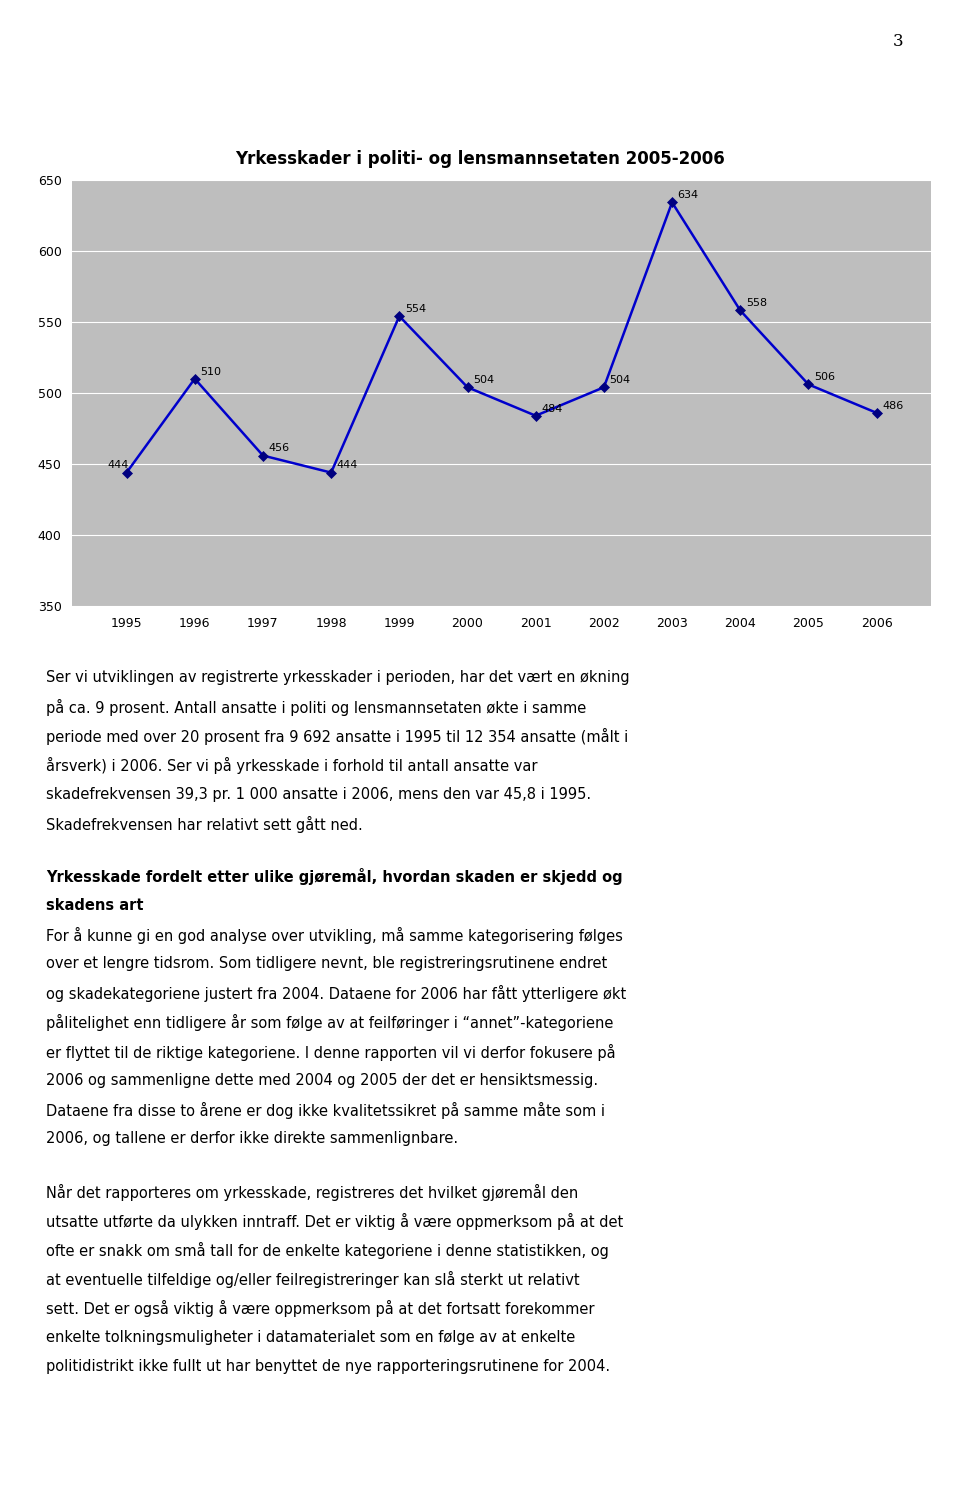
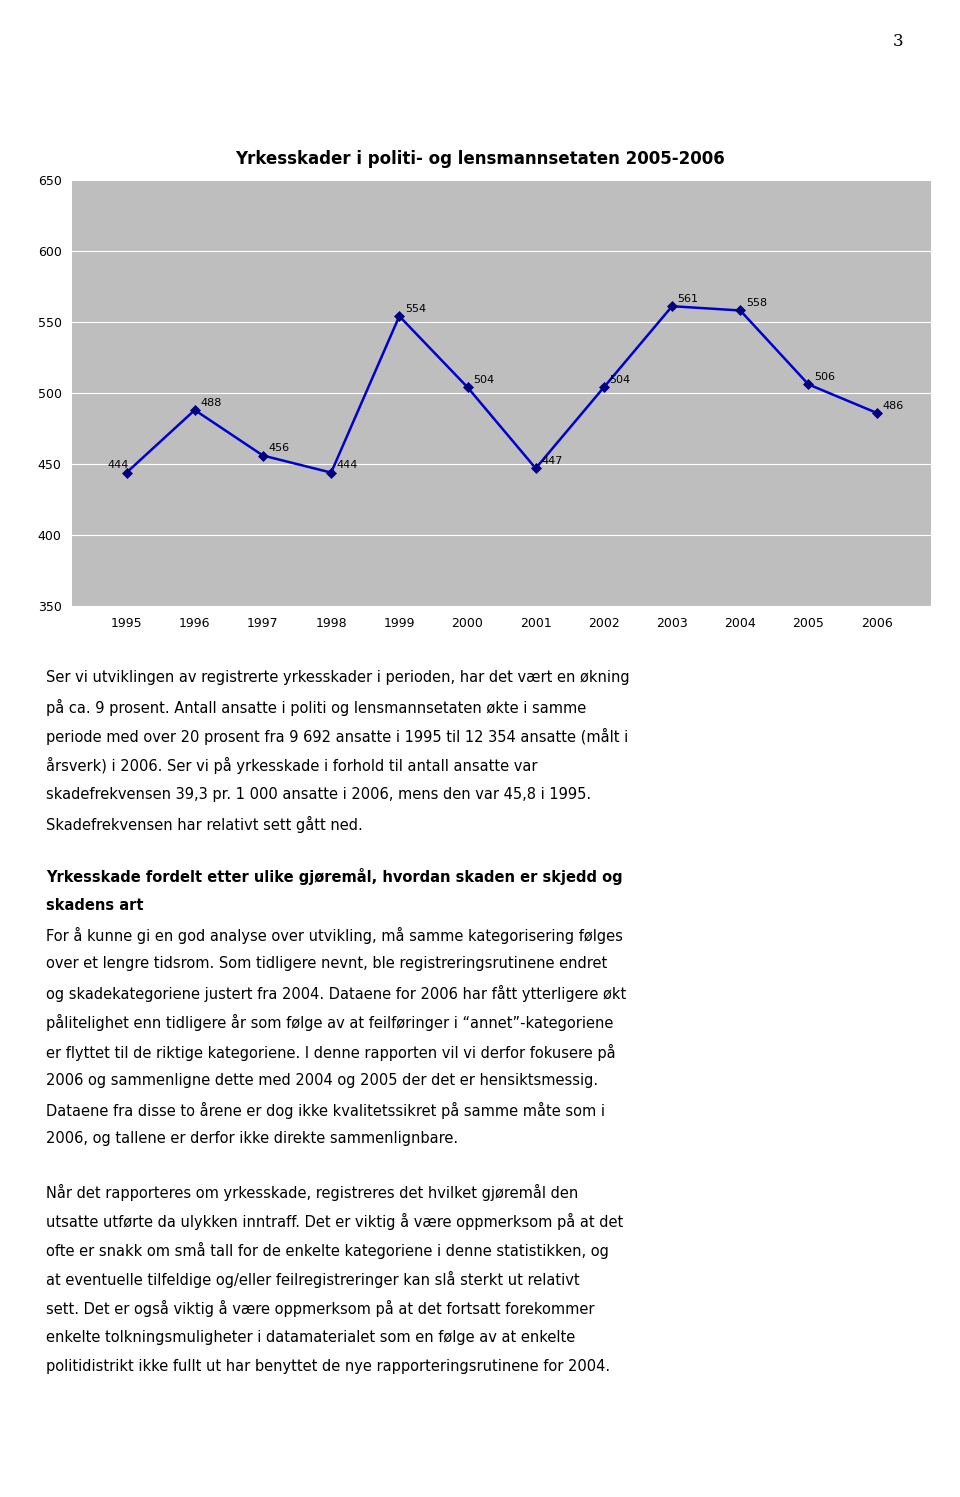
1996: 510 -> 488
2001: 484 -> 447
2003: 634 -> 561
